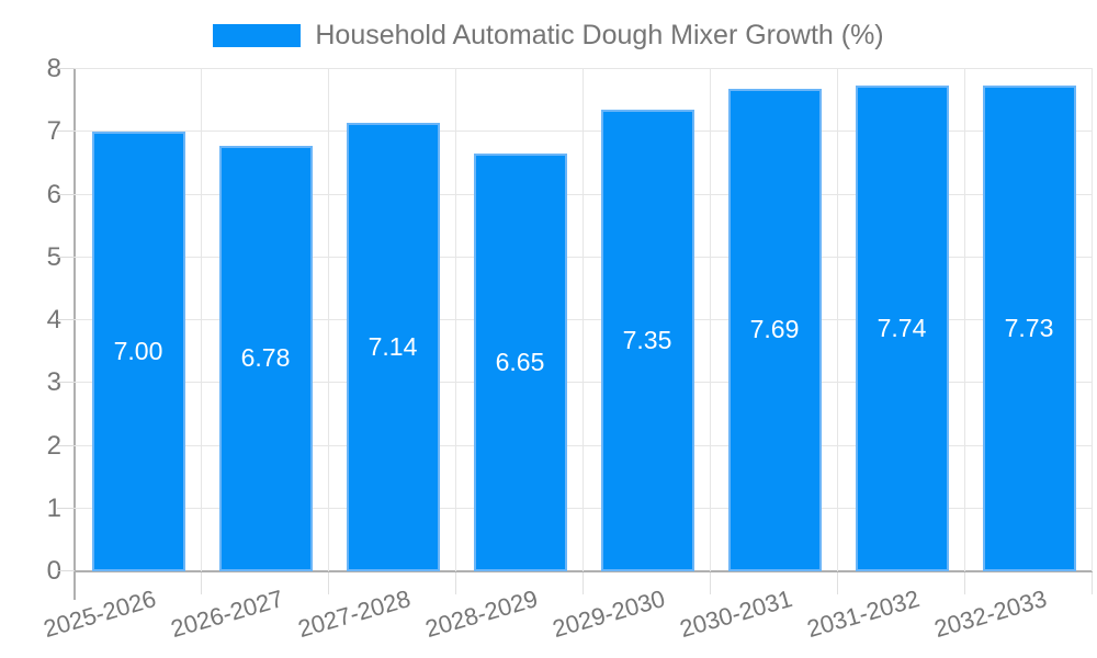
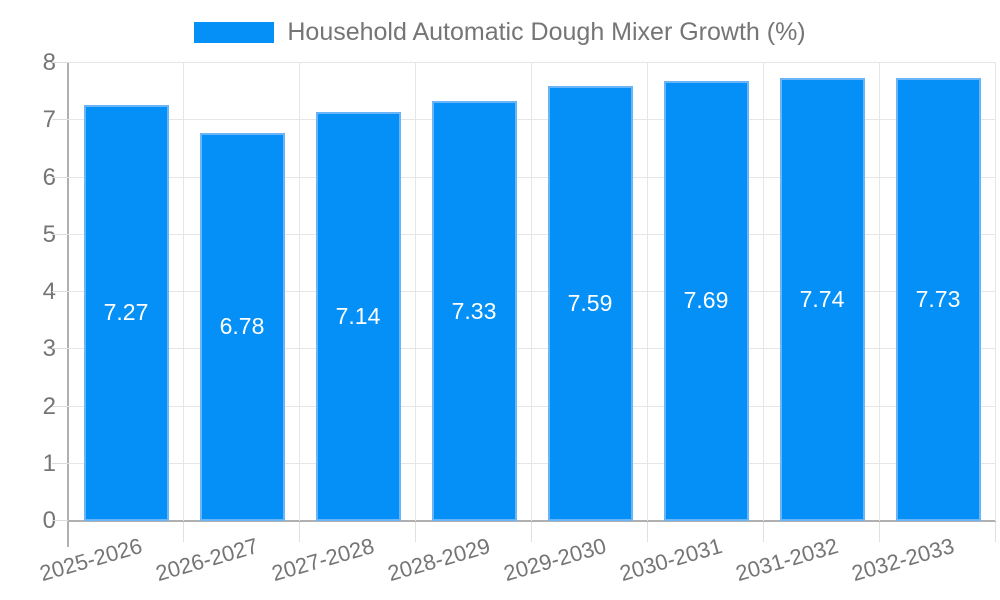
2025-2026: 7.00 -> 7.27
2028-2029: 6.65 -> 7.33
2029-2030: 7.35 -> 7.59
